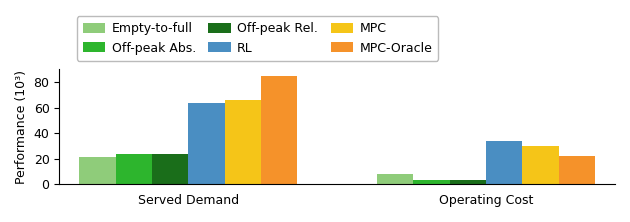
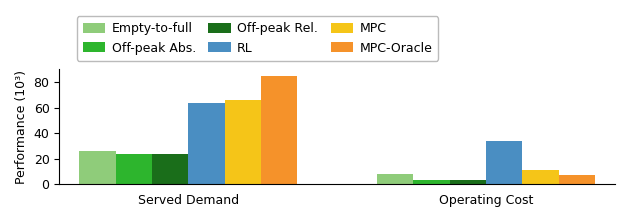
Empty-to-full/Served Demand: 21 -> 26
MPC/Operating Cost: 30 -> 11
MPC-Oracle/Operating Cost: 22 -> 7
